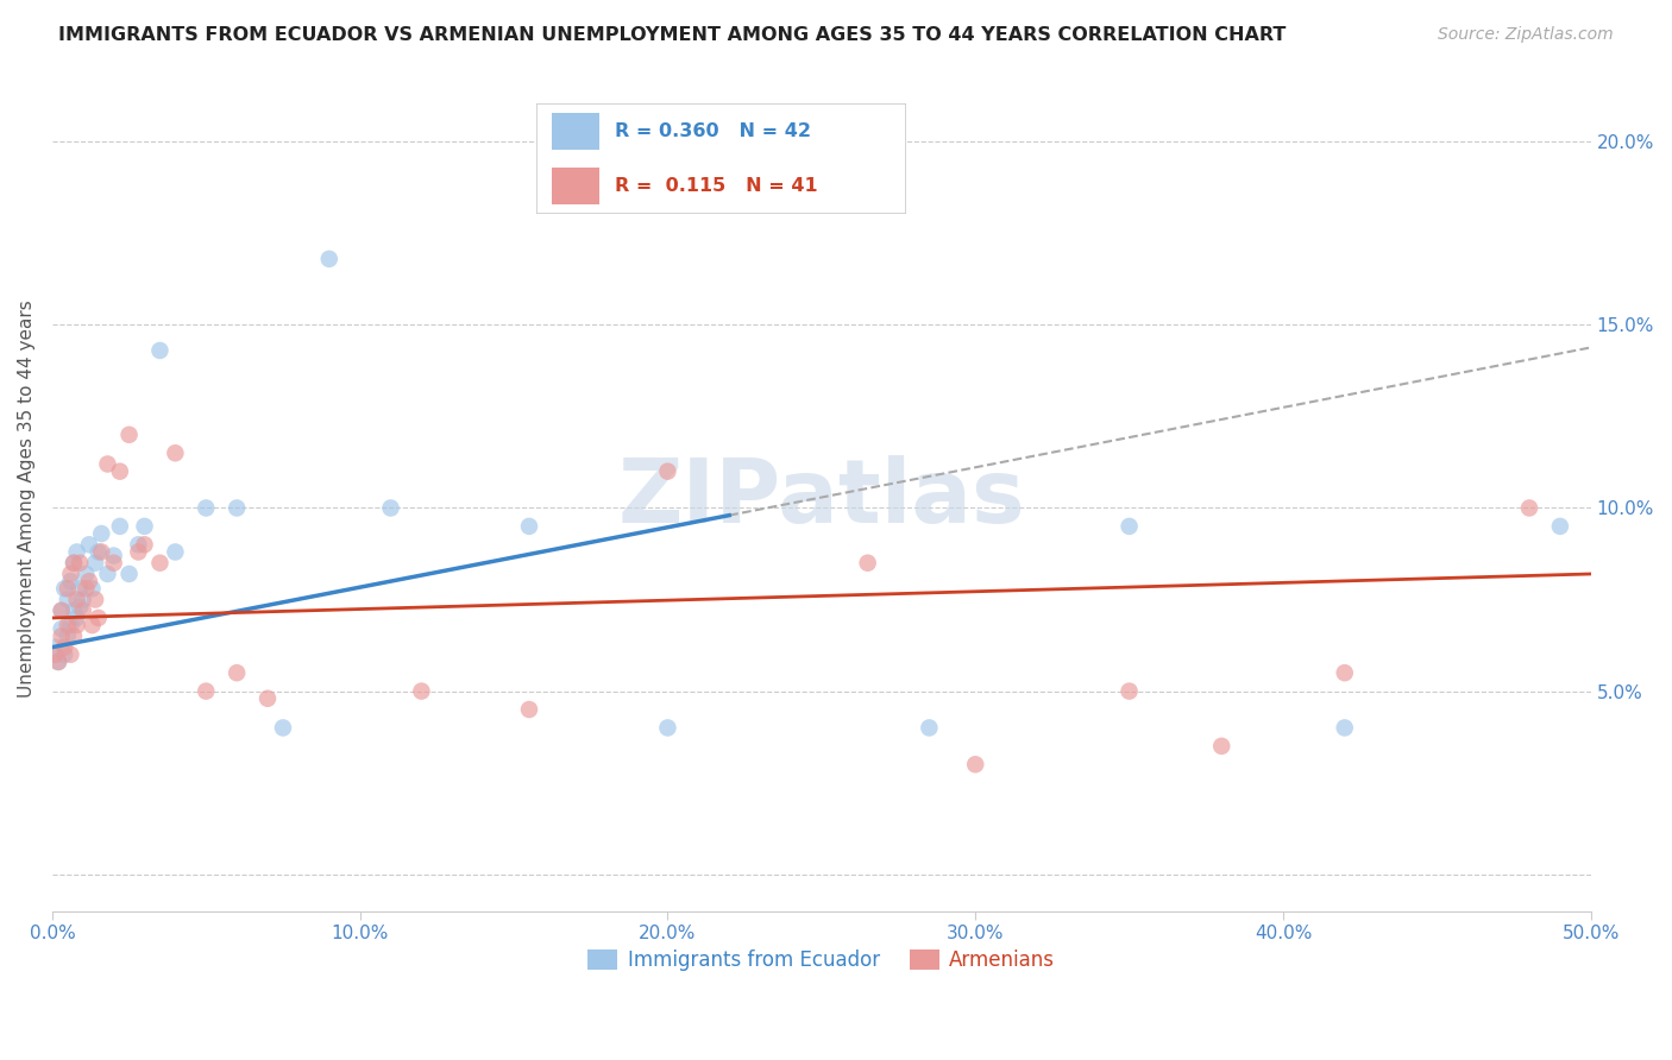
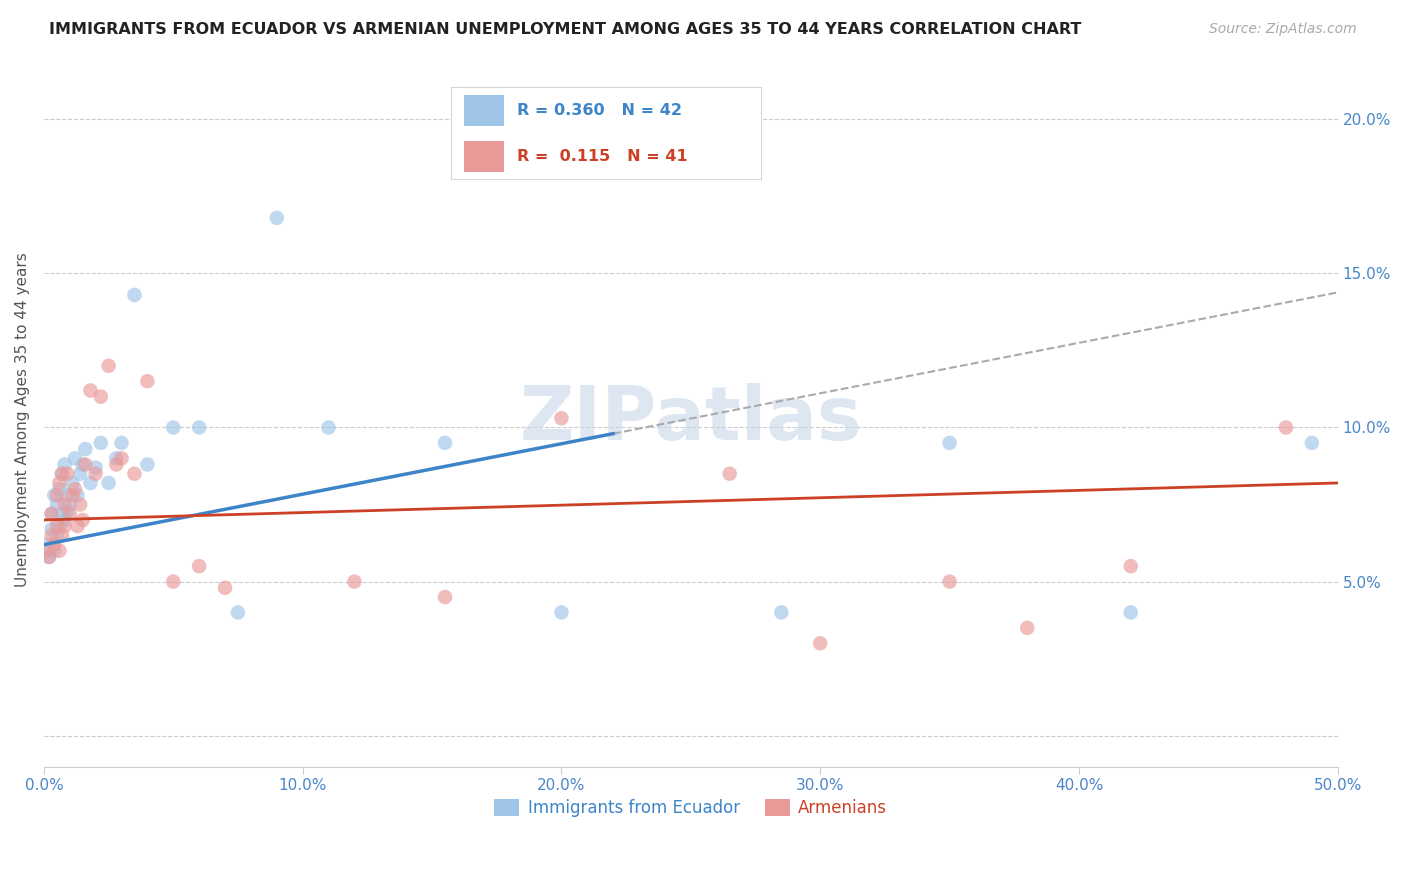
Armenians/20.0%: 11.0% -> 10.3%
